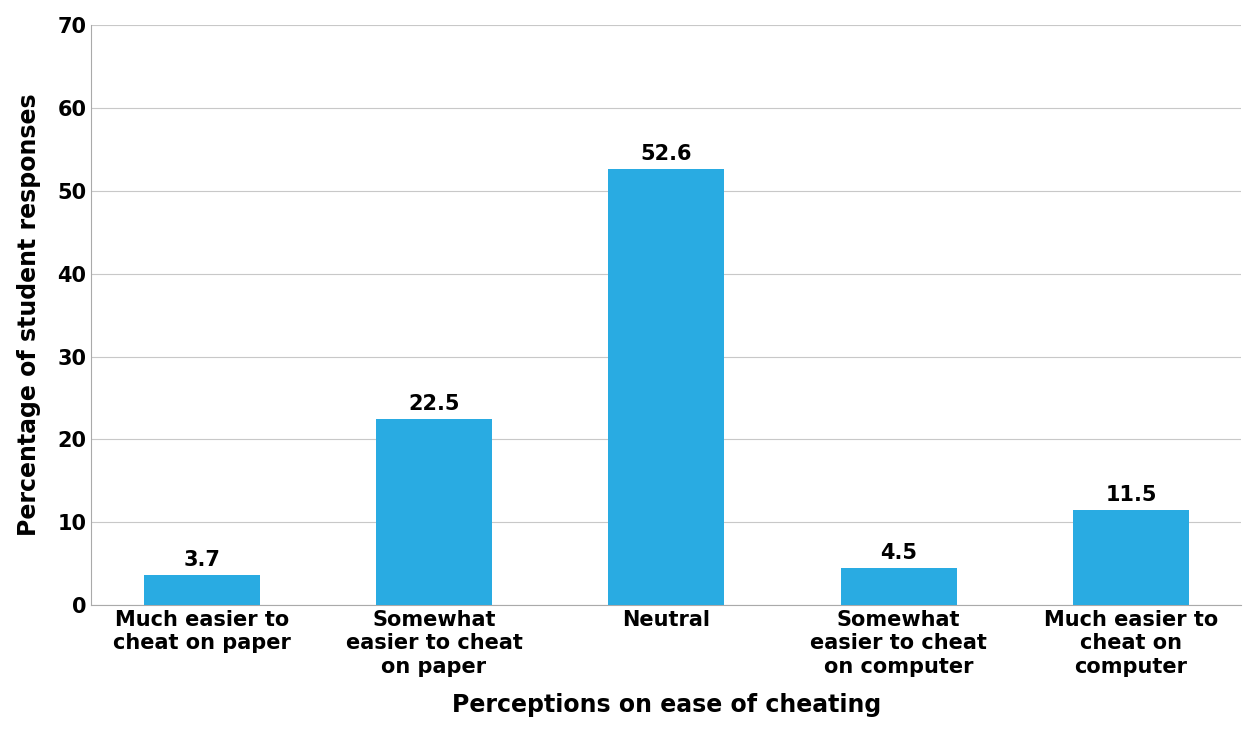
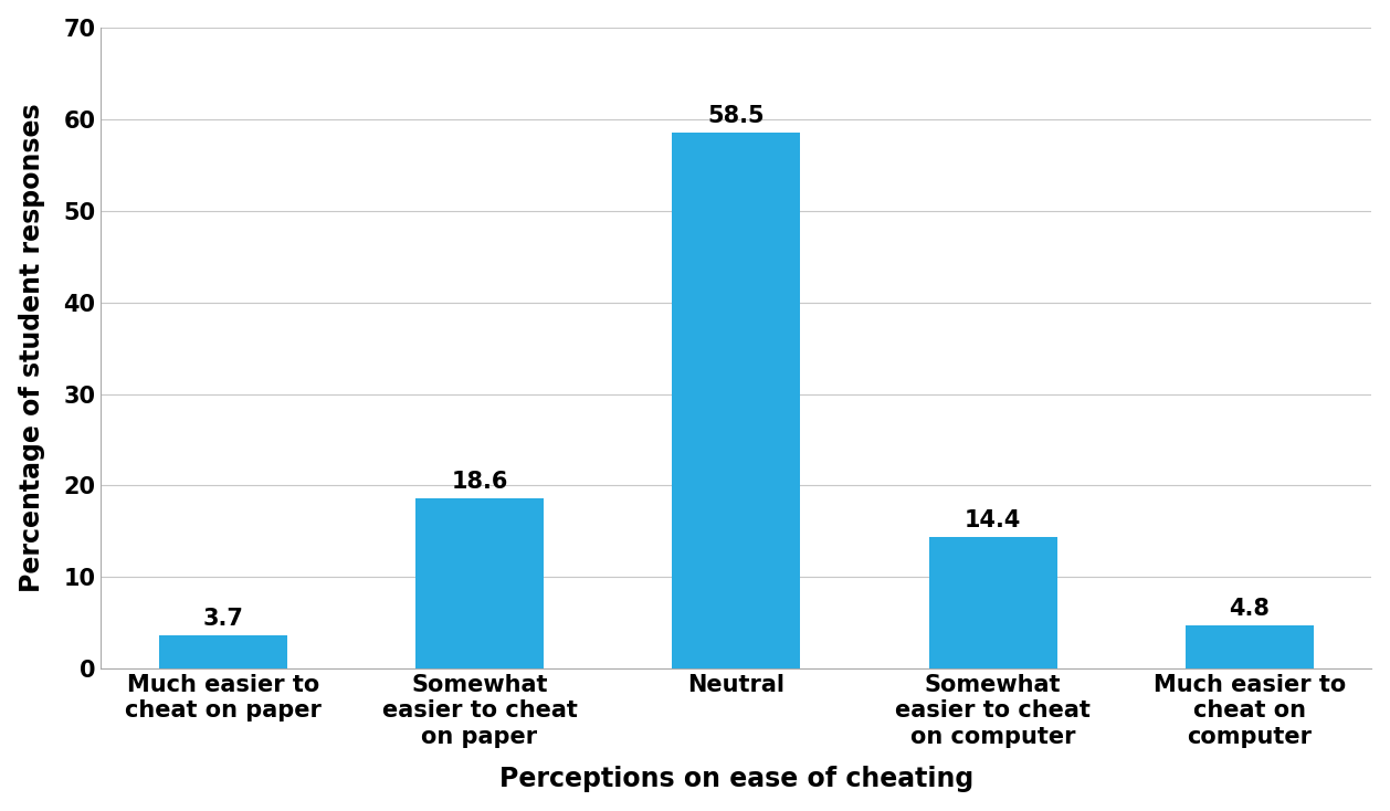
Somewhat easier to cheat on paper: 22.5 -> 18.6
Neutral: 52.6 -> 58.5
Somewhat easier to cheat on computer: 4.5 -> 14.4
Much easier to cheat on computer: 11.5 -> 4.8
